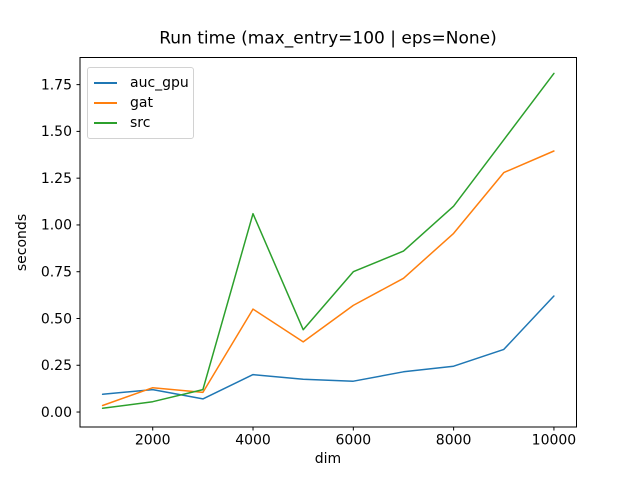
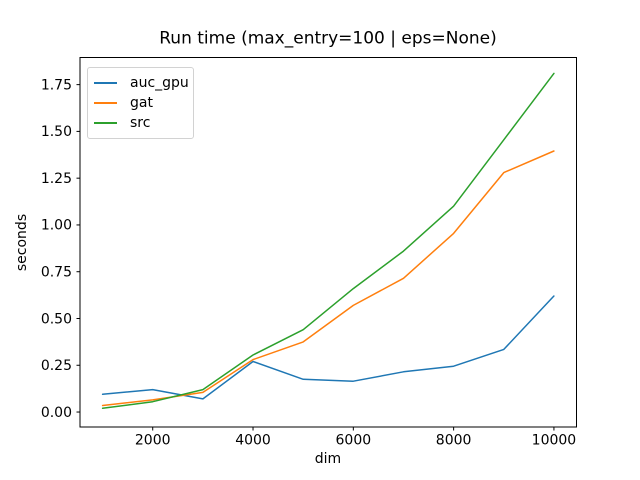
gat/2000: 0.13 -> 0.07
auc_gpu/4000: 0.20 -> 0.27
gat/4000: 0.55 -> 0.28
src/4000: 1.06 -> 0.30
src/6000: 0.75 -> 0.66
